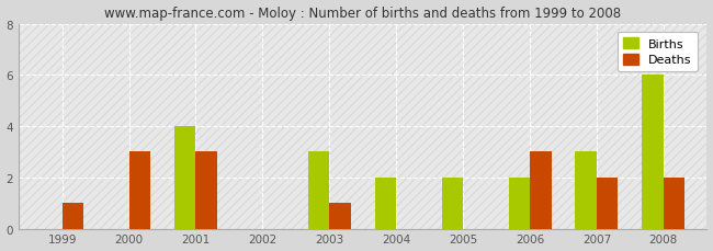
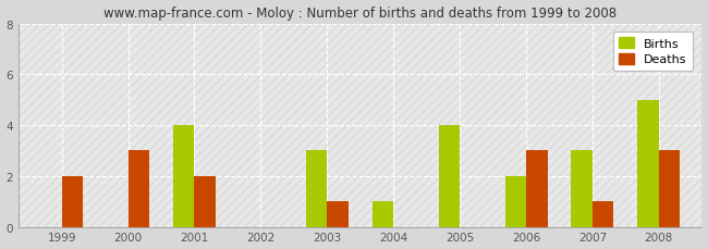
Deaths/1999: 1 -> 2
Deaths/2001: 3 -> 2
Births/2004: 2 -> 1
Births/2005: 2 -> 4
Deaths/2007: 2 -> 1
Births/2008: 6 -> 5
Deaths/2008: 2 -> 3
